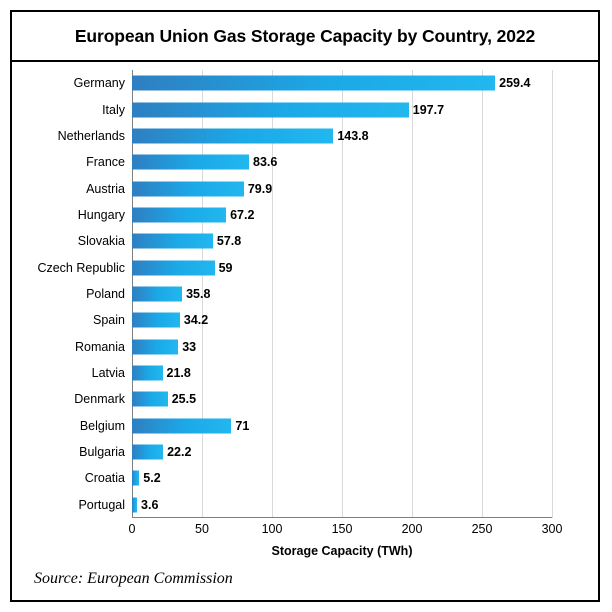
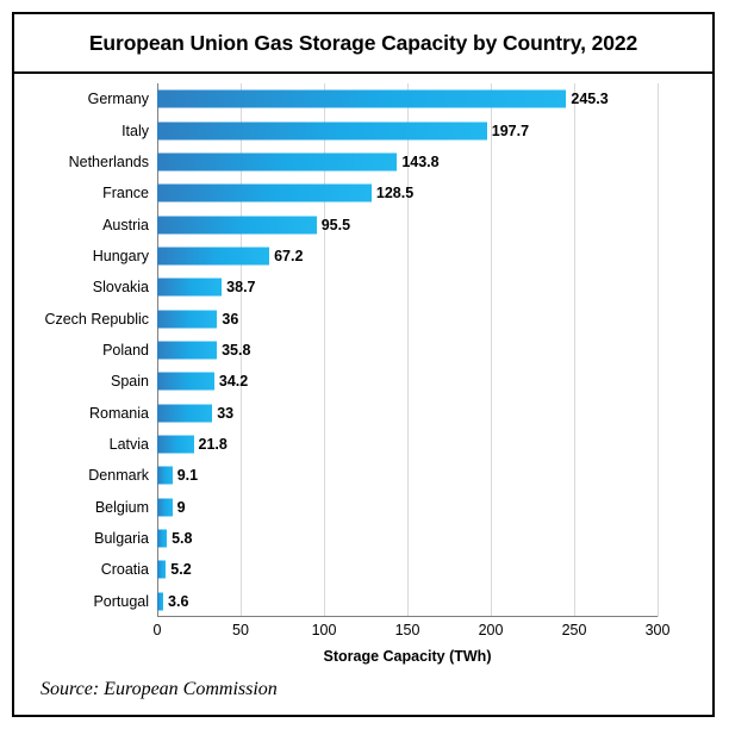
Germany: 259.4 -> 245.3
France: 83.6 -> 128.5
Austria: 79.9 -> 95.5
Slovakia: 57.8 -> 38.7
Czech Republic: 59 -> 36
Denmark: 25.5 -> 9.1
Belgium: 71 -> 9
Bulgaria: 22.2 -> 5.8
